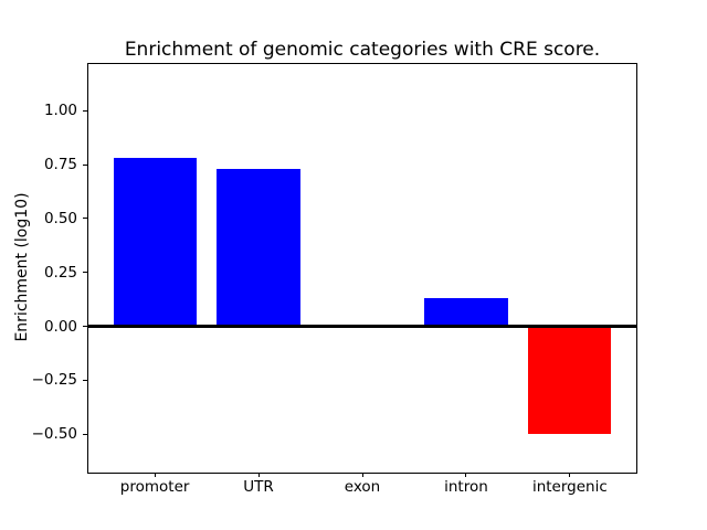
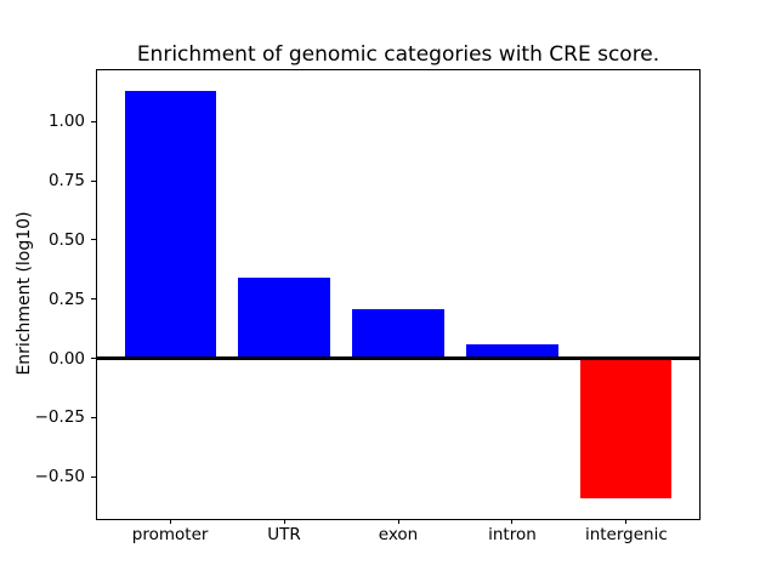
promoter: 0.78 -> 1.13
UTR: 0.73 -> 0.34
exon: 0.01 -> 0.21
intron: 0.13 -> 0.06
intergenic: -0.50 -> -0.59
